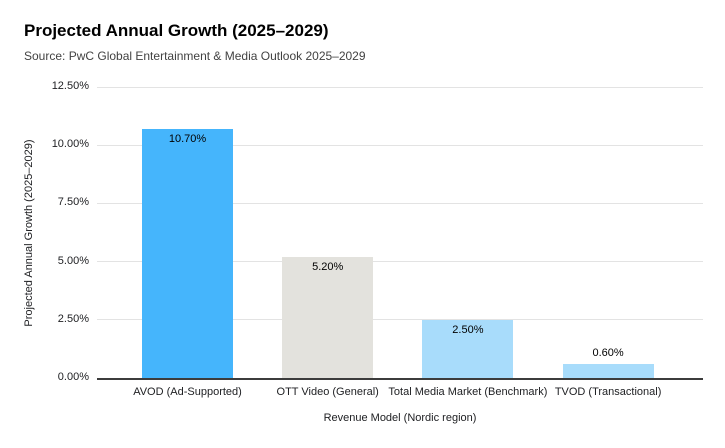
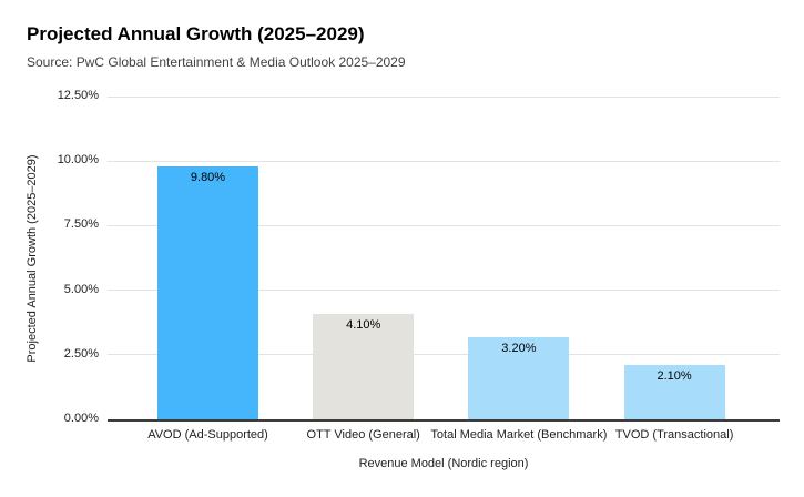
AVOD (Ad-Supported): 10.70% -> 9.80%
OTT Video (General): 5.20% -> 4.10%
Total Media Market (Benchmark): 2.50% -> 3.20%
TVOD (Transactional): 0.60% -> 2.10%
